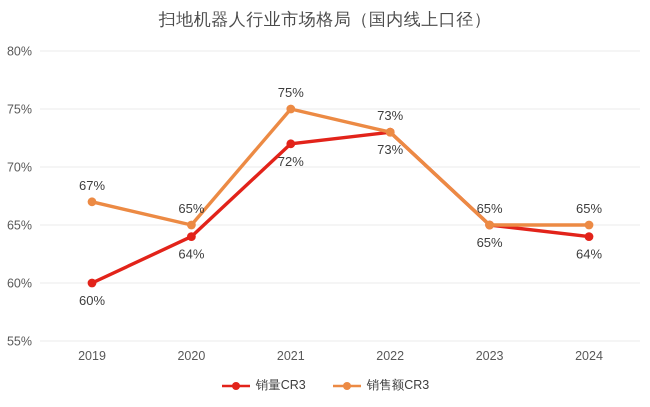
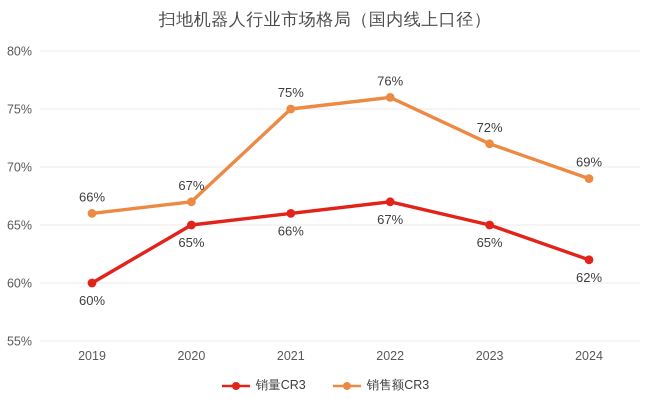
销售额CR3/2019: 67% -> 66%
销量CR3/2020: 64% -> 65%
销售额CR3/2020: 65% -> 67%
销量CR3/2021: 72% -> 66%
销量CR3/2022: 73% -> 67%
销售额CR3/2022: 73% -> 76%
销售额CR3/2023: 65% -> 72%
销量CR3/2024: 64% -> 62%
销售额CR3/2024: 65% -> 69%
